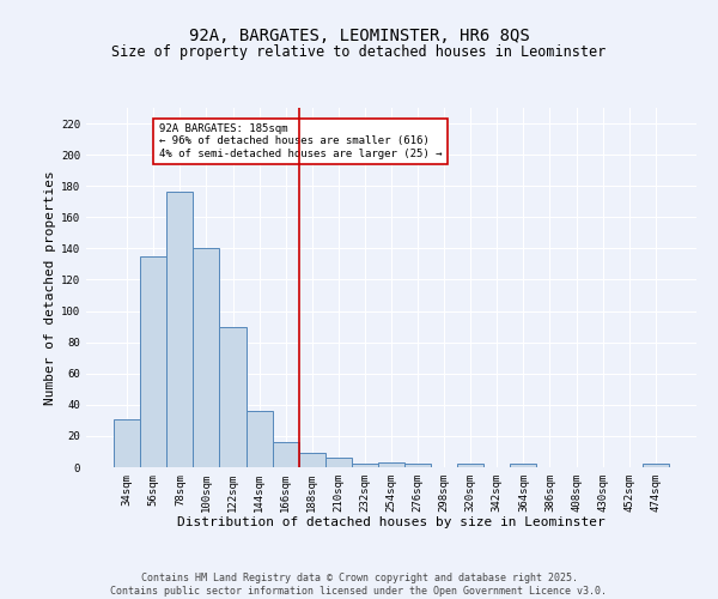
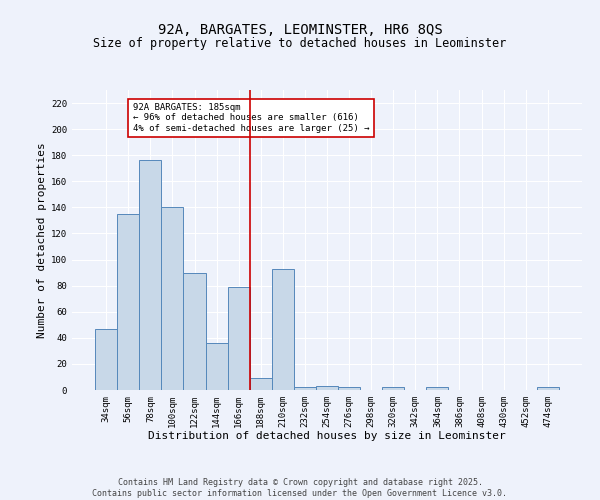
34sqm: 31 -> 47
166sqm: 16 -> 79
210sqm: 6 -> 93
